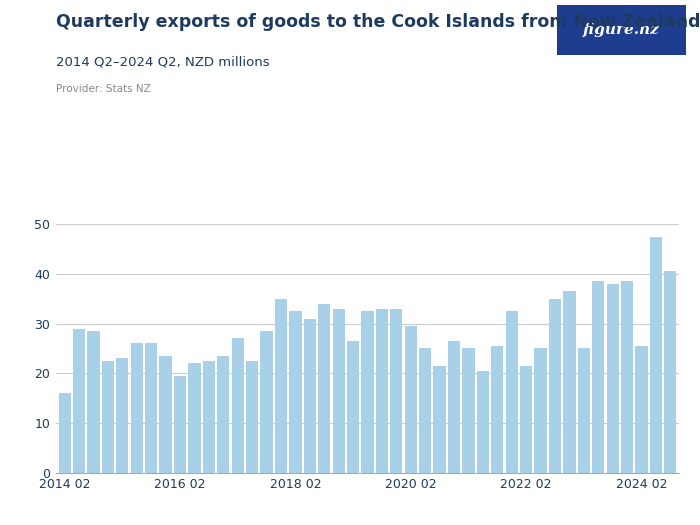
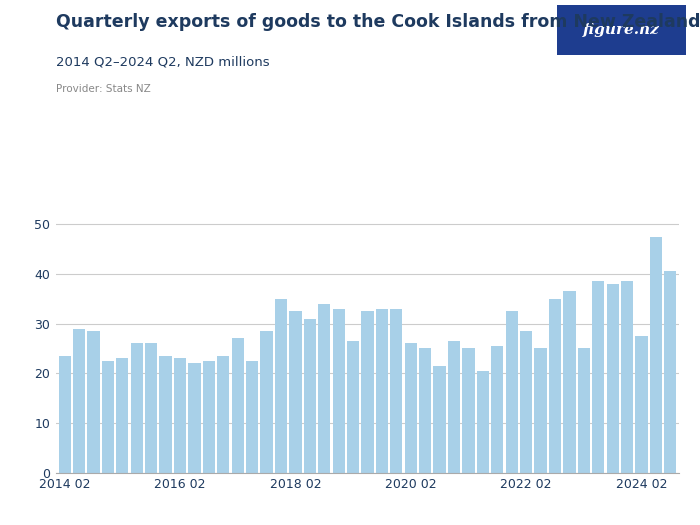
2014 02: 16.0 -> 23.5
2016 02: 19.5 -> 23.0
2020 02: 29.5 -> 26.0
2022 02: 21.5 -> 28.5
2024 02: 25.5 -> 27.5
